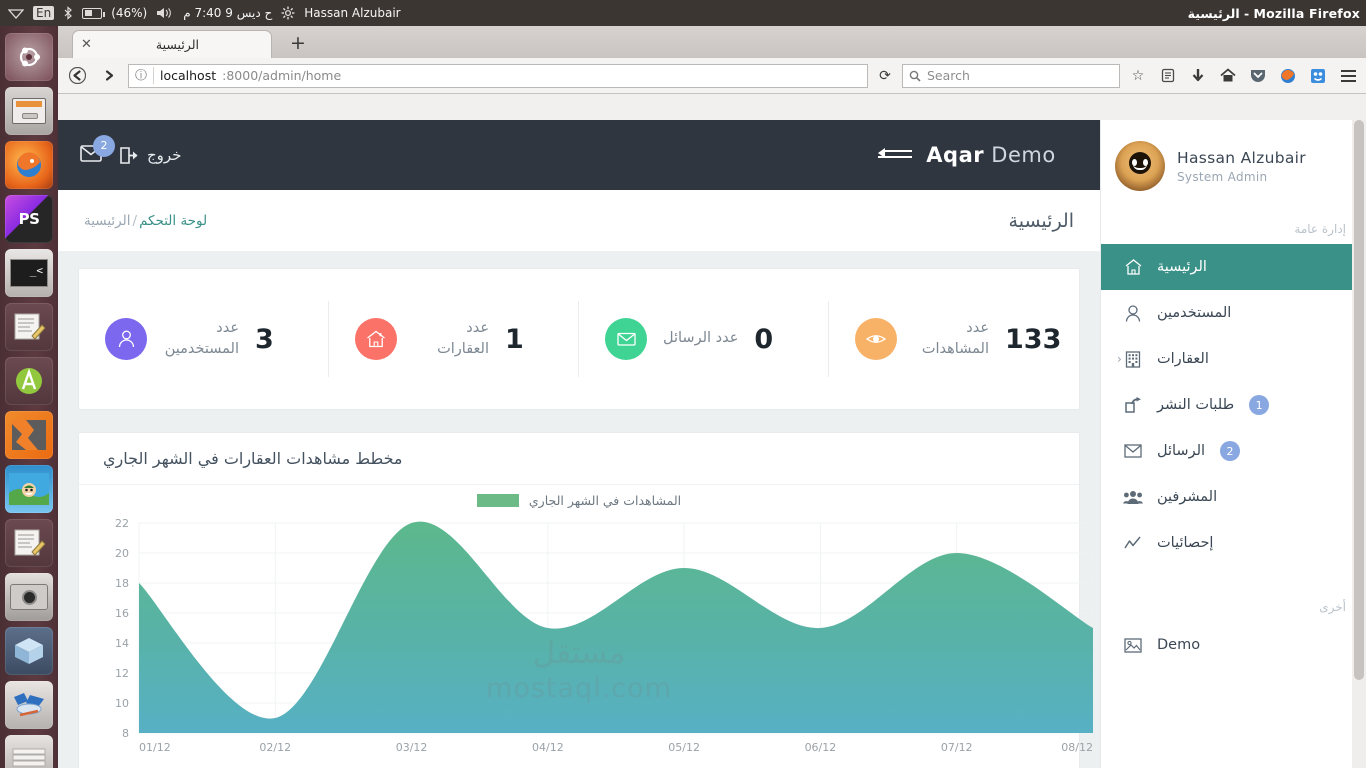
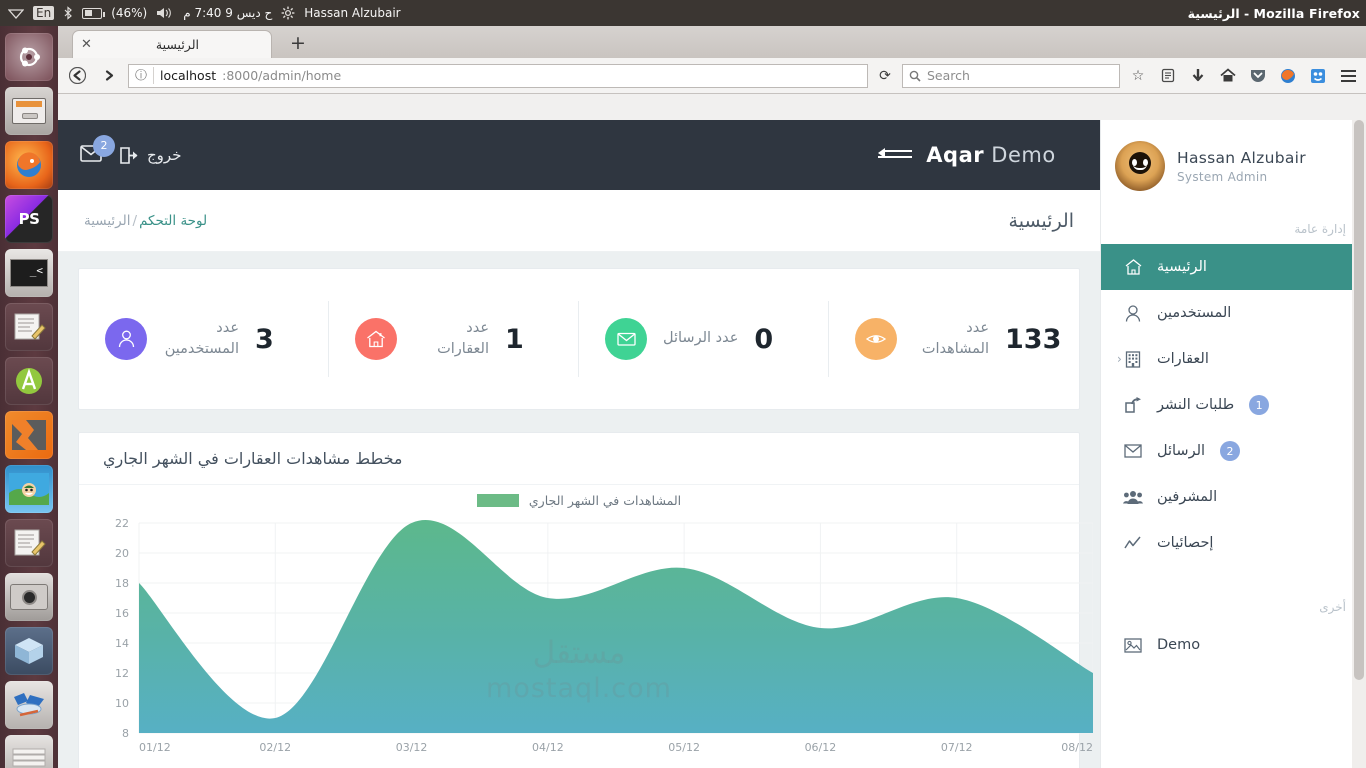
04/12: 15 -> 17
07/12: 20 -> 17
08/12: 15 -> 12
